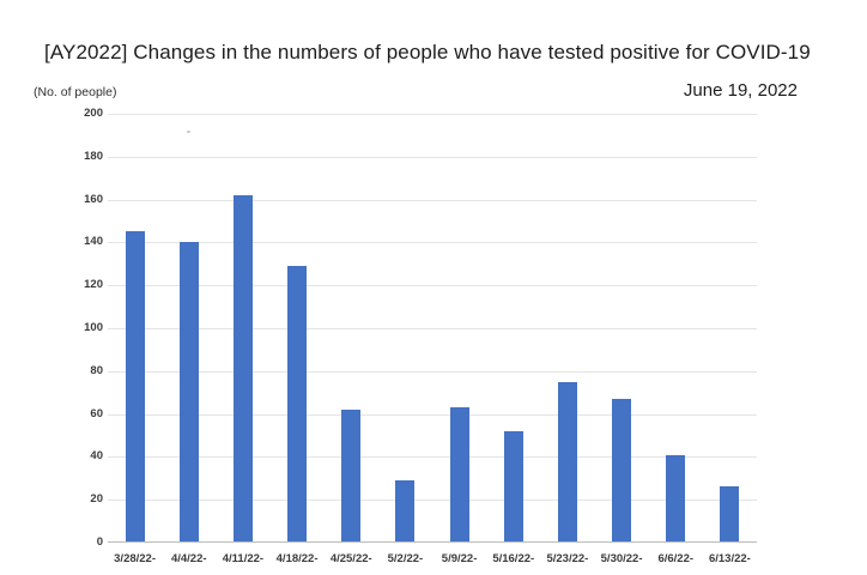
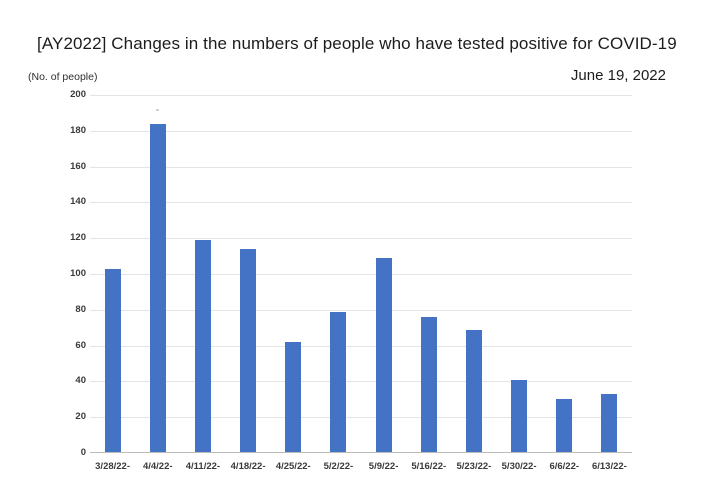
3/28/22-: 145 -> 103
4/4/22-: 140 -> 184
4/11/22-: 162 -> 119
4/18/22-: 129 -> 114
5/2/22-: 29 -> 79
5/9/22-: 63 -> 109
5/16/22-: 52 -> 76
5/23/22-: 75 -> 69
5/30/22-: 67 -> 41
6/6/22-: 41 -> 30
6/13/22-: 26 -> 33
